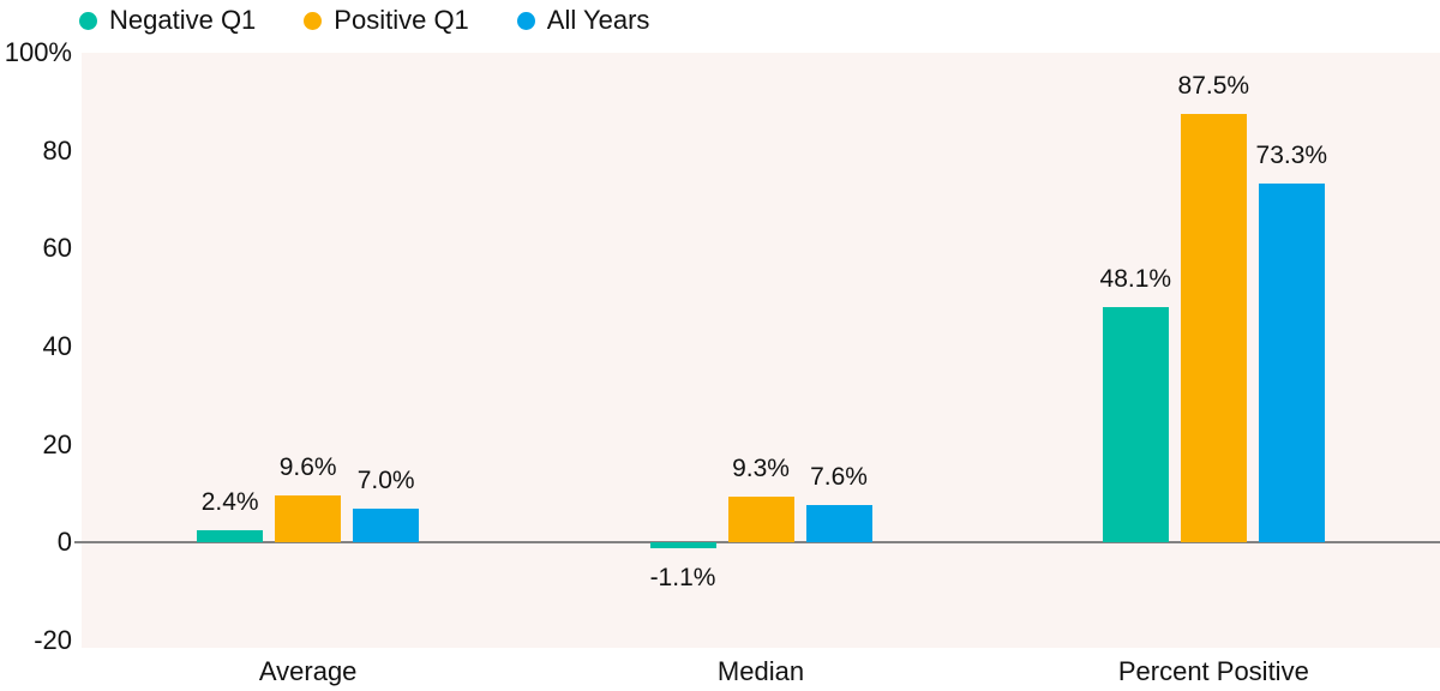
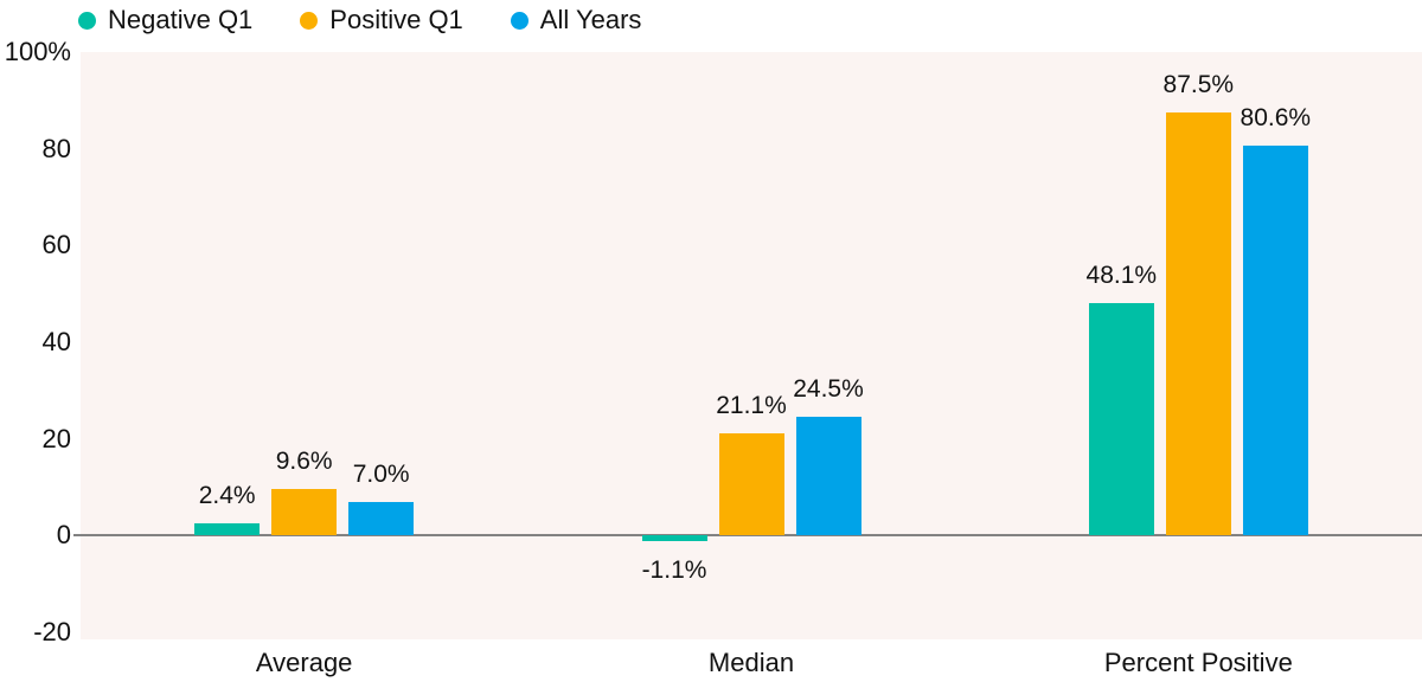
Positive Q1/Median: 9.3% -> 21.1%
All Years/Median: 7.6% -> 24.5%
All Years/Percent Positive: 73.3% -> 80.6%
